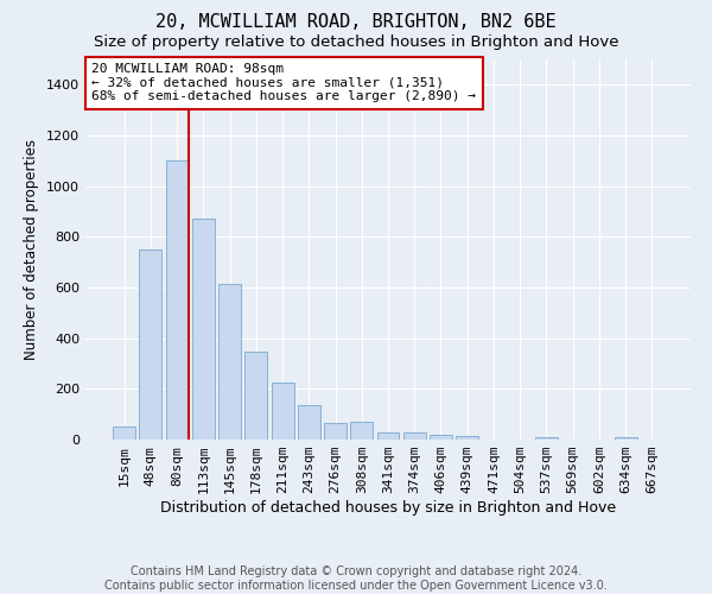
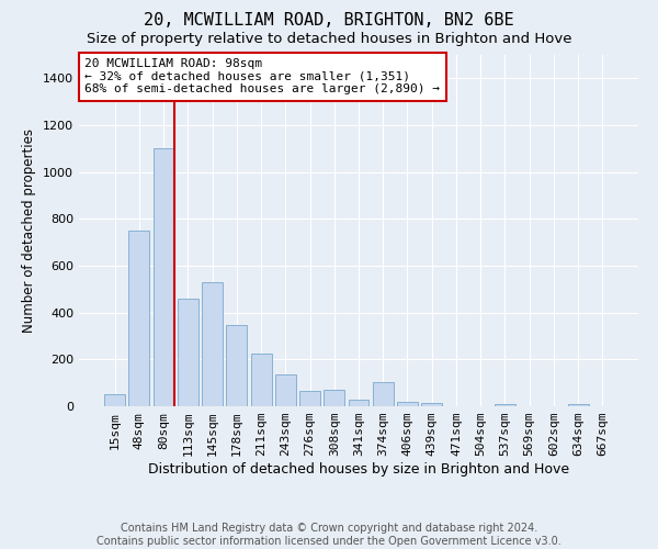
113sqm: 870 -> 460
145sqm: 615 -> 530
374sqm: 30 -> 105
